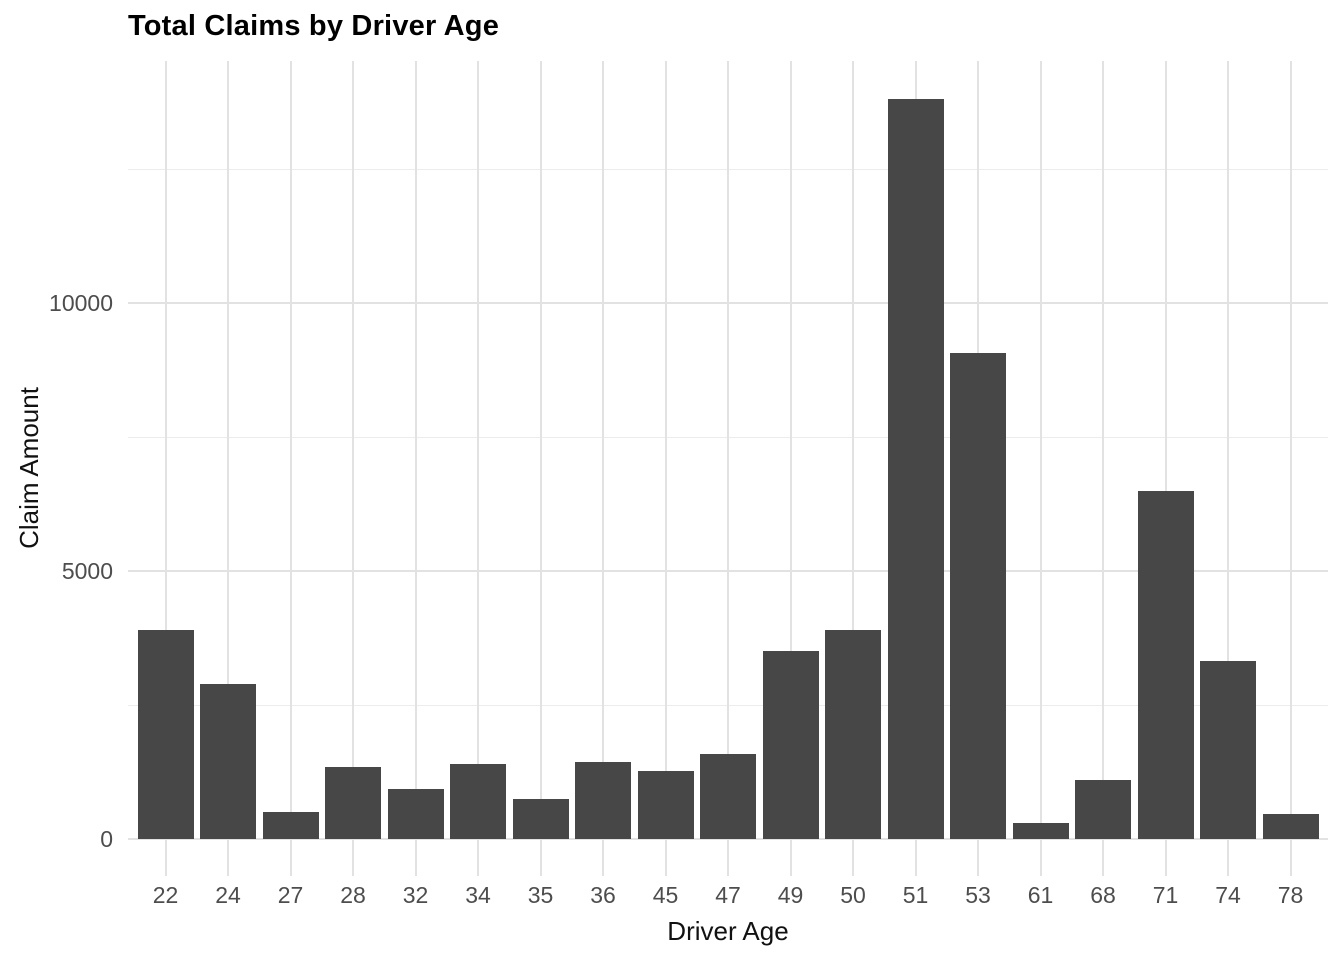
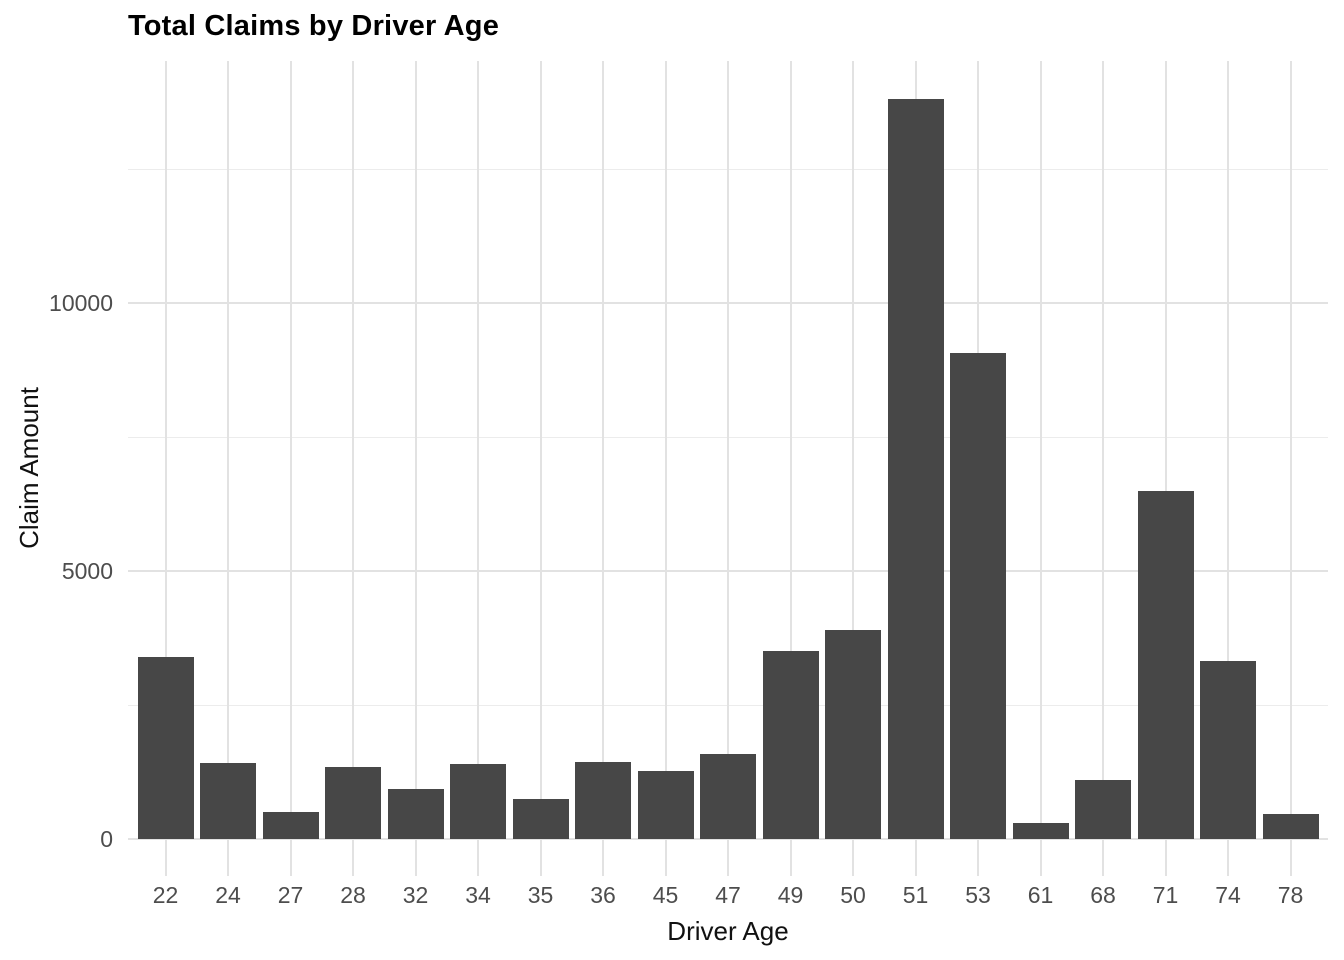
22: 3900 -> 3400
24: 2900 -> 1400
